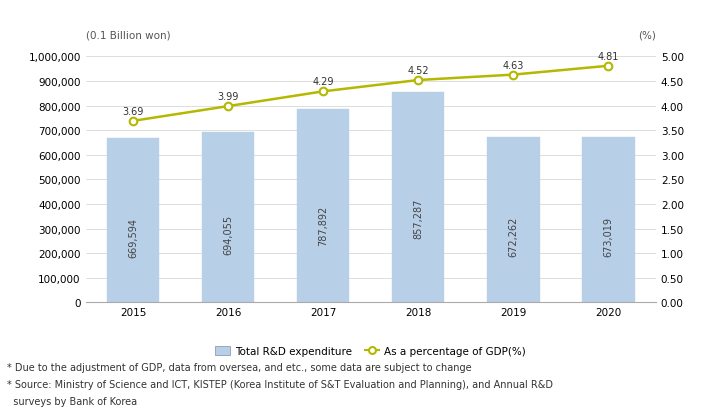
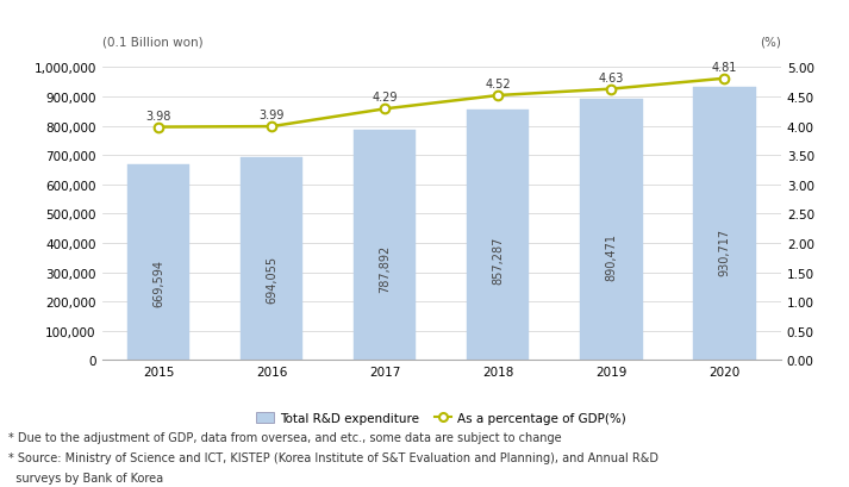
As a percentage of GDP(%)/2015: 3.69 -> 3.98
Total R&D expenditure/2019: 672,262 -> 890,471
Total R&D expenditure/2020: 673,019 -> 930,717
